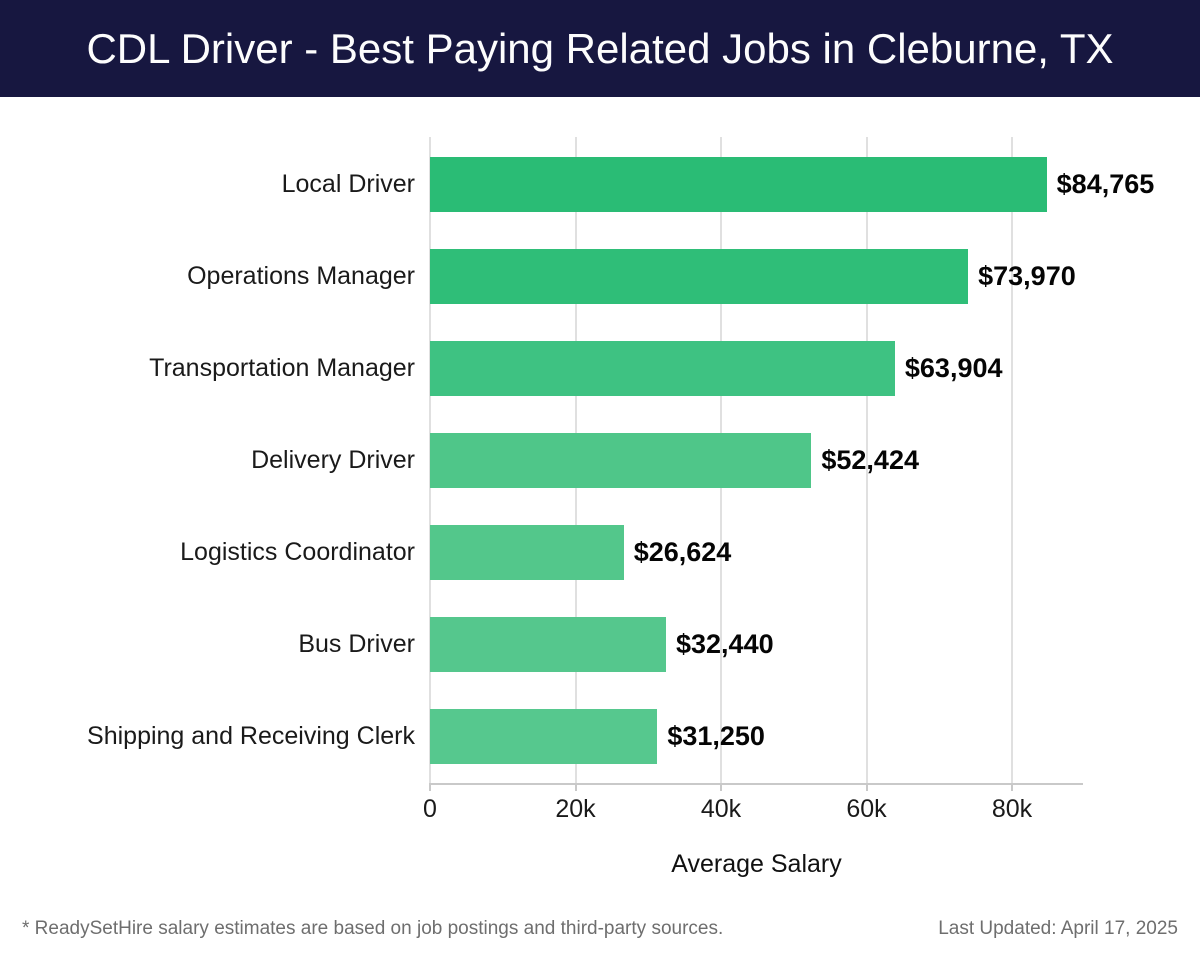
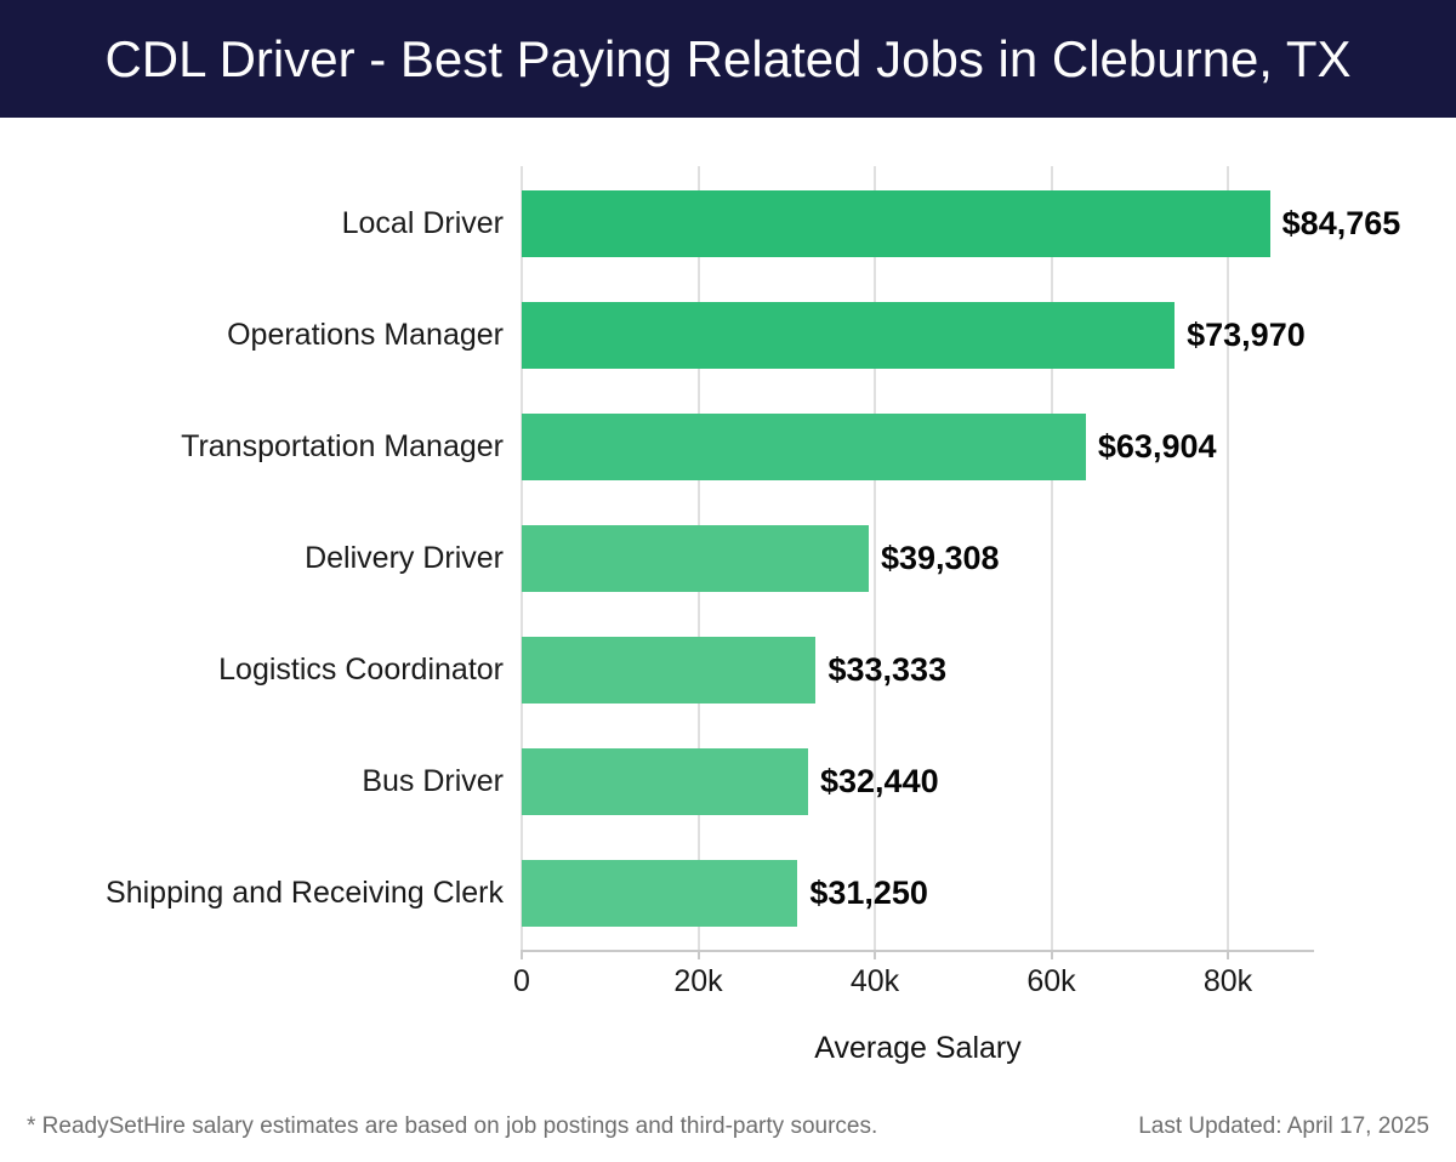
Delivery Driver: $52,424 -> $39,308
Logistics Coordinator: $26,624 -> $33,333
